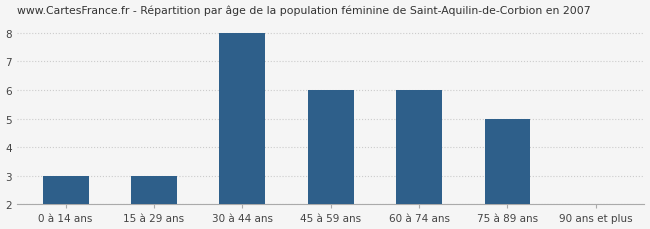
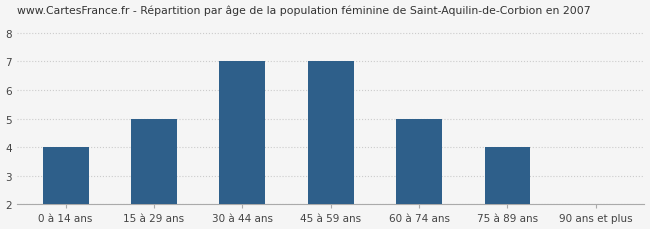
0 à 14 ans: 3.00 -> 4.00
15 à 29 ans: 3.00 -> 5.00
30 à 44 ans: 8.00 -> 7.00
45 à 59 ans: 6.00 -> 7.00
60 à 74 ans: 6.00 -> 5.00
75 à 89 ans: 5.00 -> 4.00
